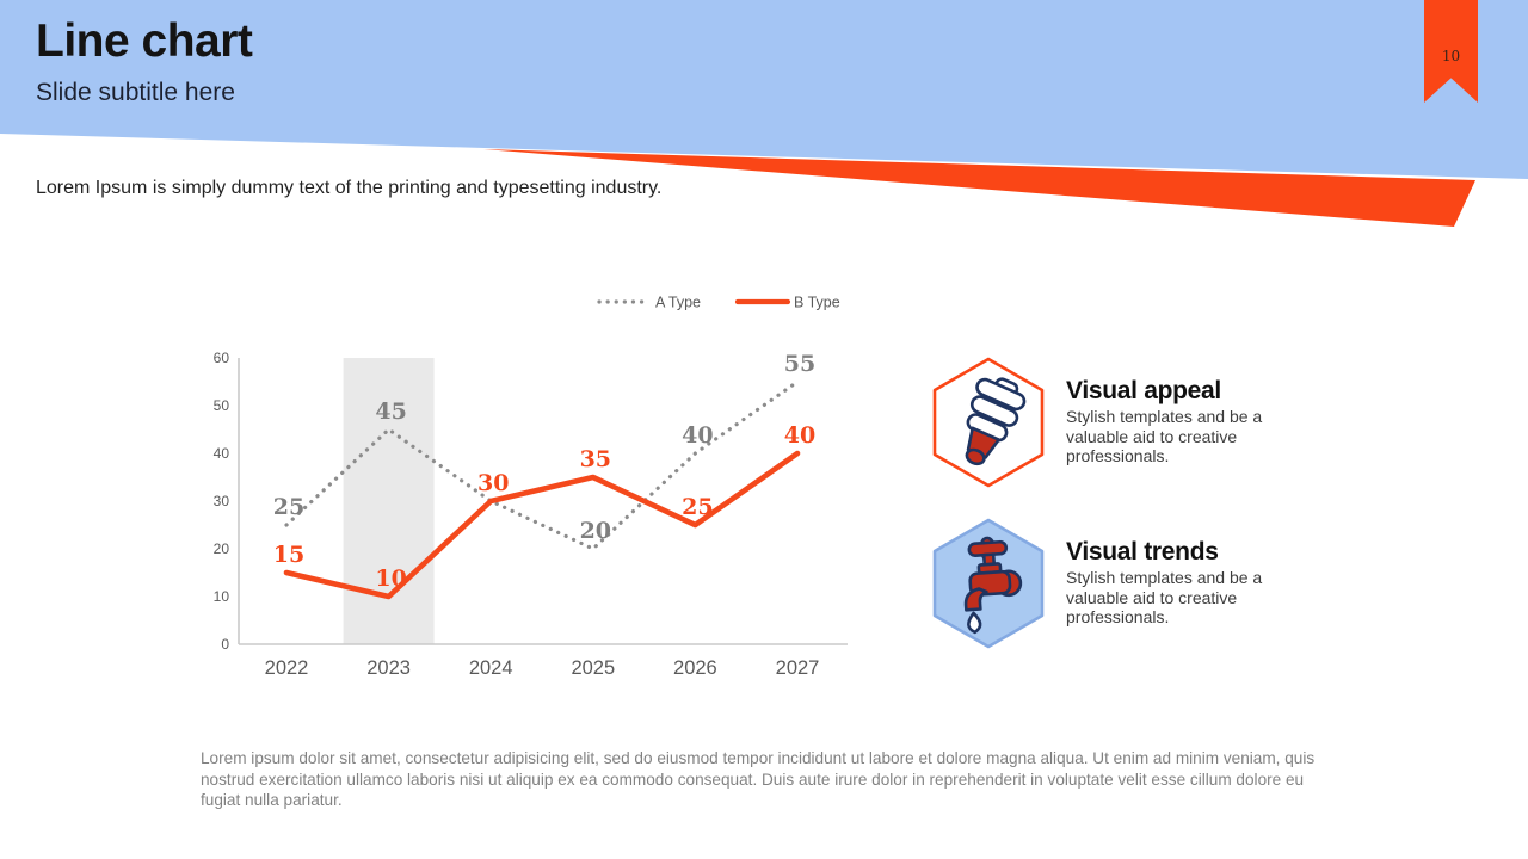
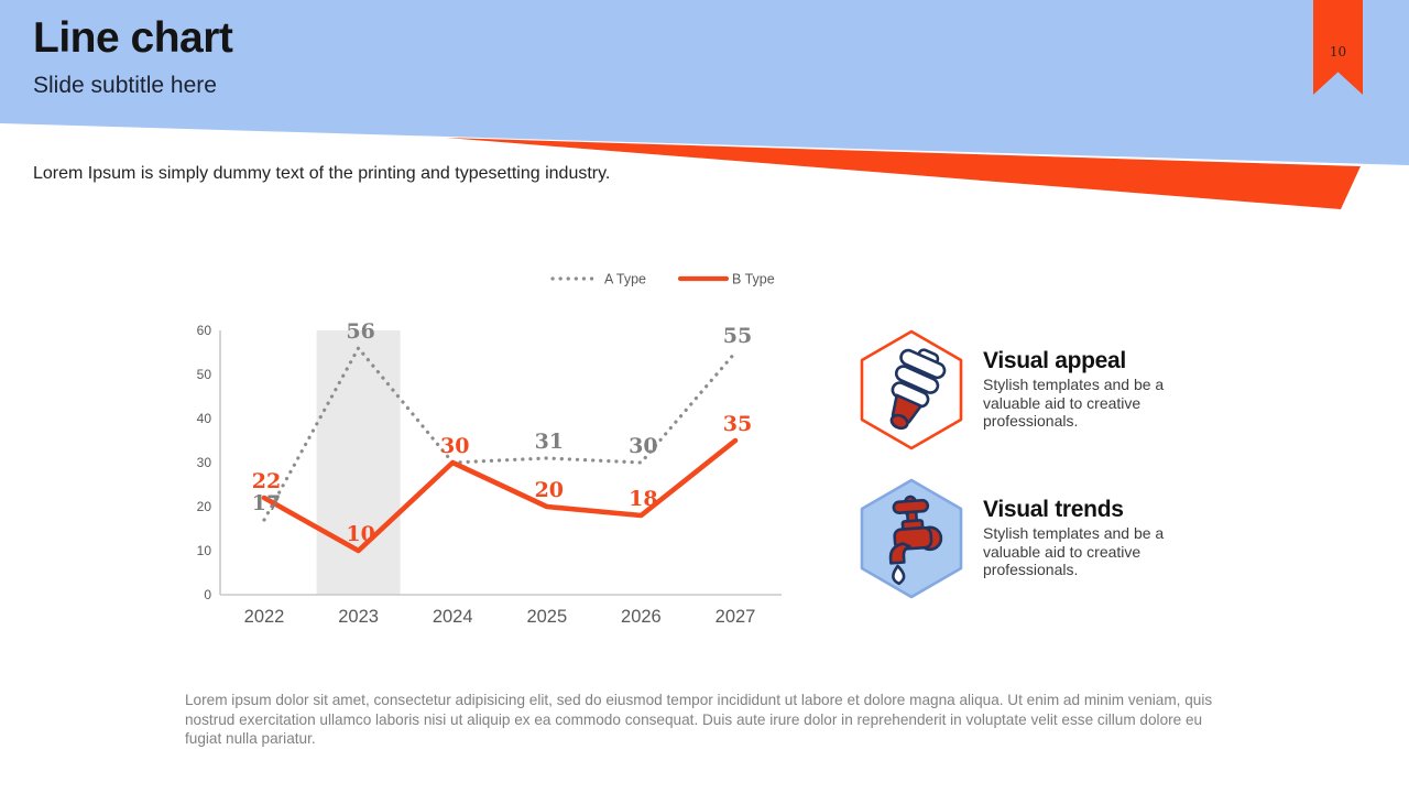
A Type/2022: 25 -> 17
B Type/2022: 15 -> 22
A Type/2023: 45 -> 56
A Type/2025: 20 -> 31
B Type/2025: 35 -> 20
A Type/2026: 40 -> 30
B Type/2026: 25 -> 18
B Type/2027: 40 -> 35
